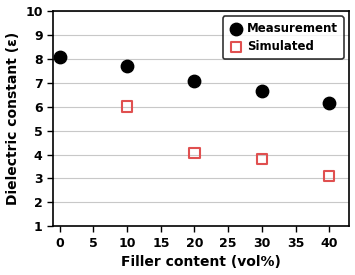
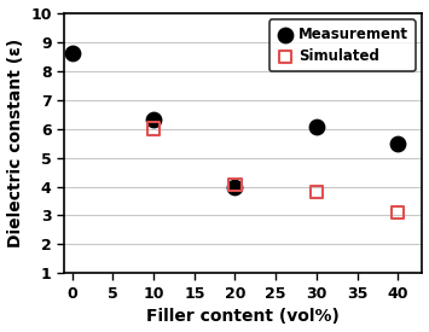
Measurement/0: 8.05 -> 8.60
Measurement/10: 7.70 -> 6.30
Measurement/20: 7.05 -> 4.00
Measurement/30: 6.65 -> 6.05
Measurement/40: 6.15 -> 5.50
